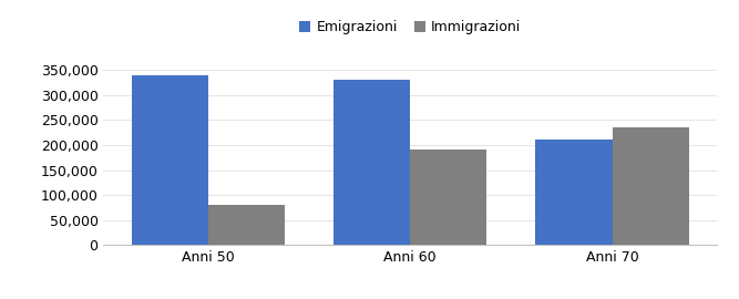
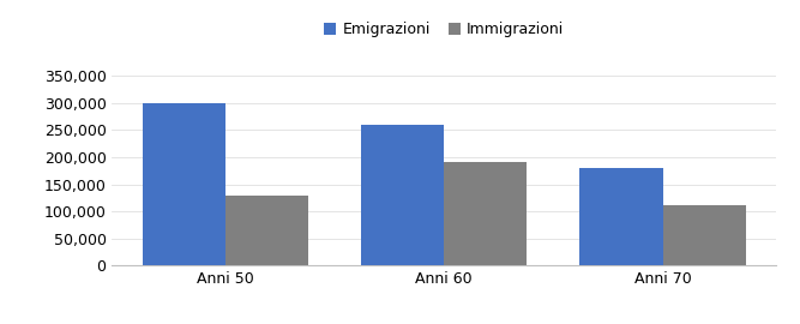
Emigrazioni/Anni 50: 340,000 -> 300,000
Immigrazioni/Anni 50: 80,000 -> 130,000
Emigrazioni/Anni 60: 330,000 -> 260,000
Emigrazioni/Anni 70: 210,000 -> 180,000
Immigrazioni/Anni 70: 235,000 -> 112,000
